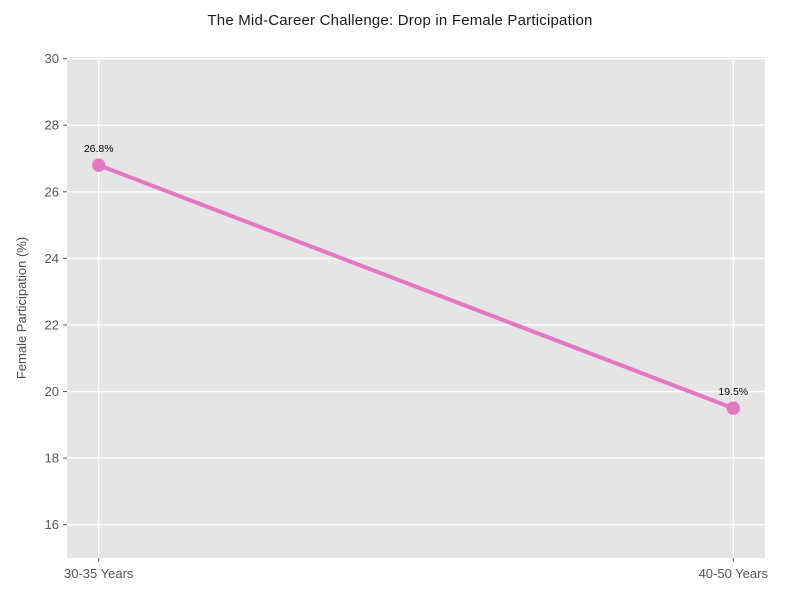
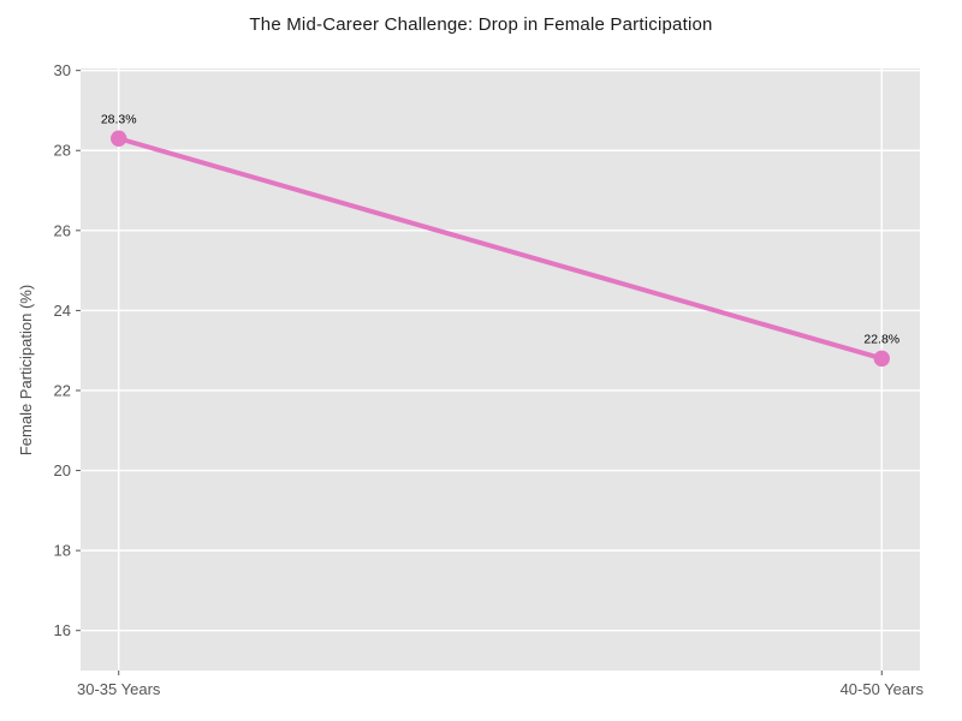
30-35 Years: 26.8% -> 28.3%
40-50 Years: 19.5% -> 22.8%
